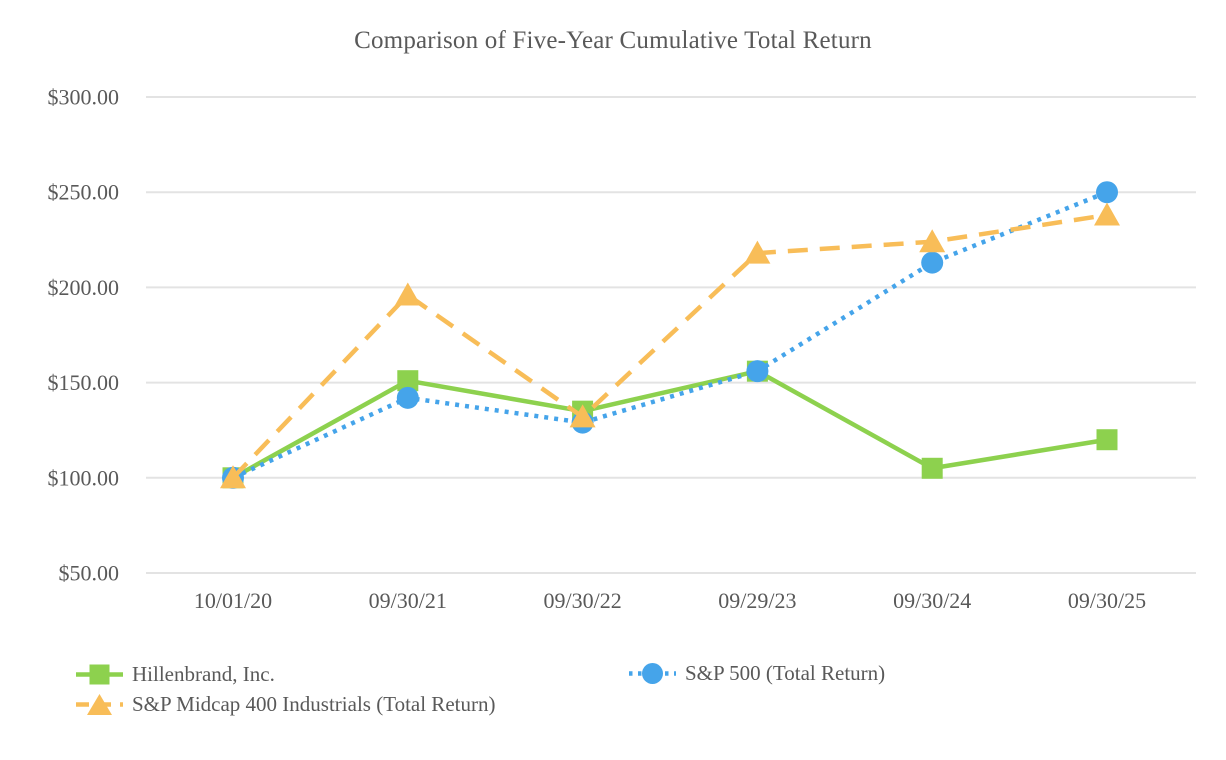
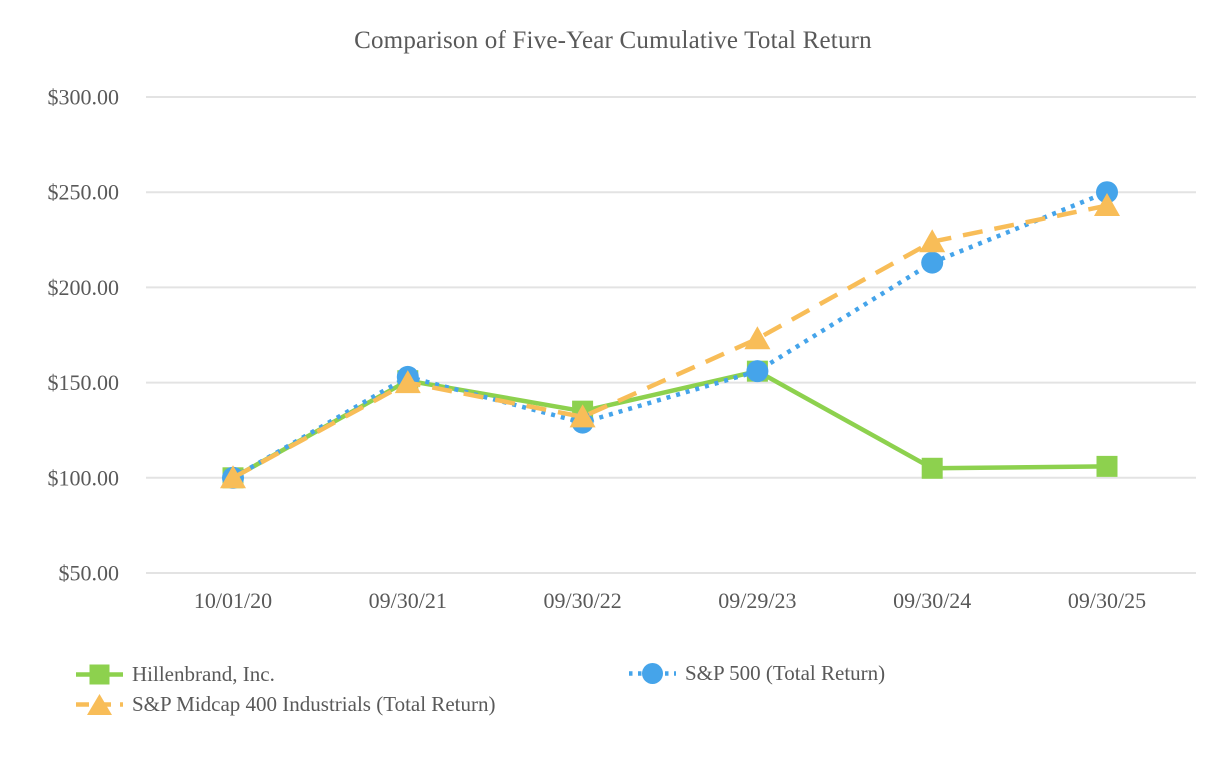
S&P 500 (Total Return)/09/30/21: $142 -> $153
S&P Midcap 400 Industrials (Total Return)/09/30/21: $196 -> $150
S&P Midcap 400 Industrials (Total Return)/09/29/23: $218 -> $173
Hillenbrand, Inc./09/30/25: $120 -> $106
S&P Midcap 400 Industrials (Total Return)/09/30/25: $238 -> $243
